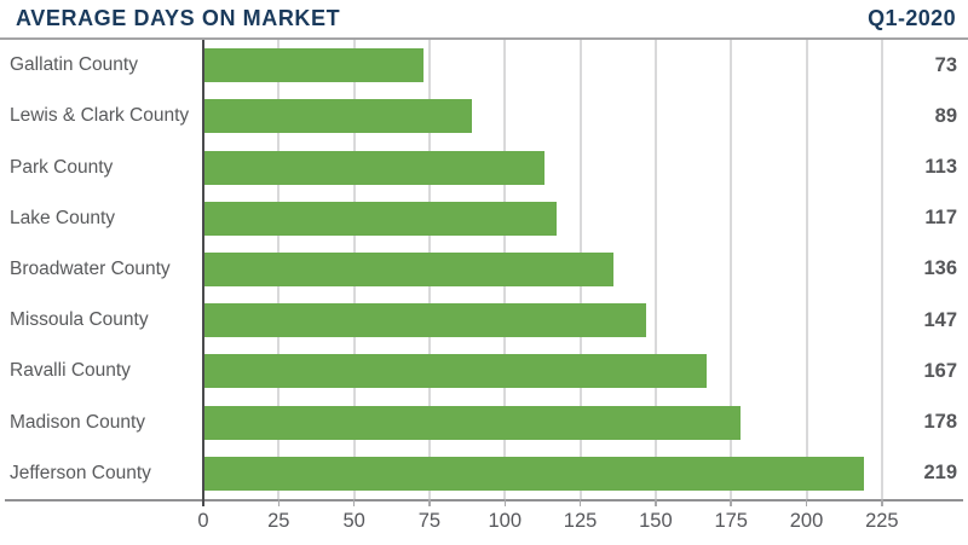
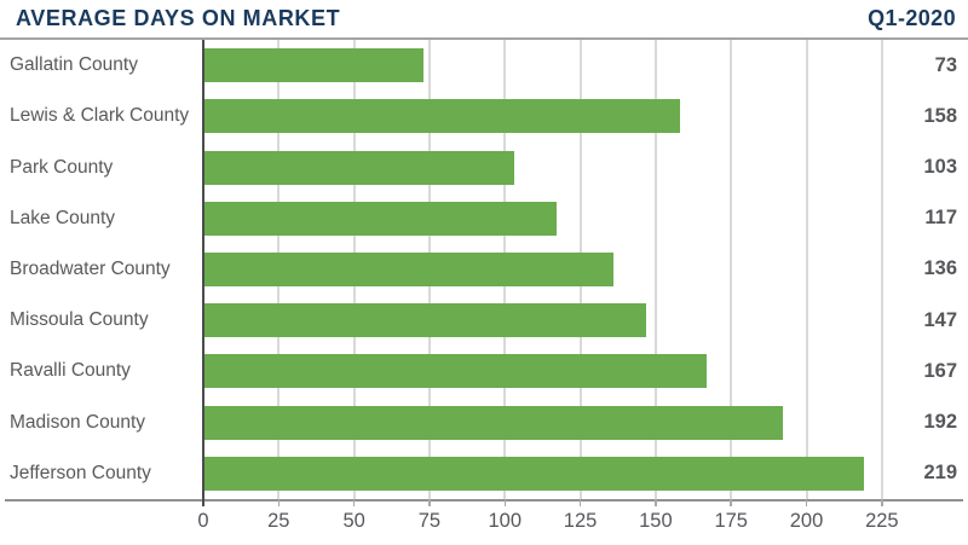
Lewis & Clark County: 89 -> 158
Park County: 113 -> 103
Madison County: 178 -> 192
